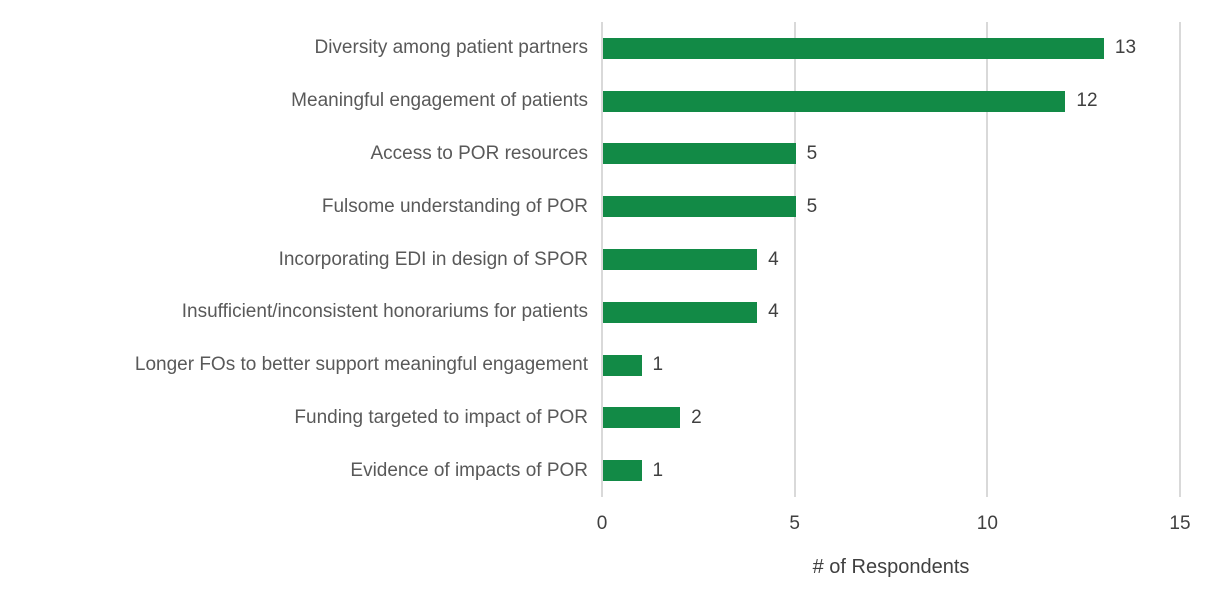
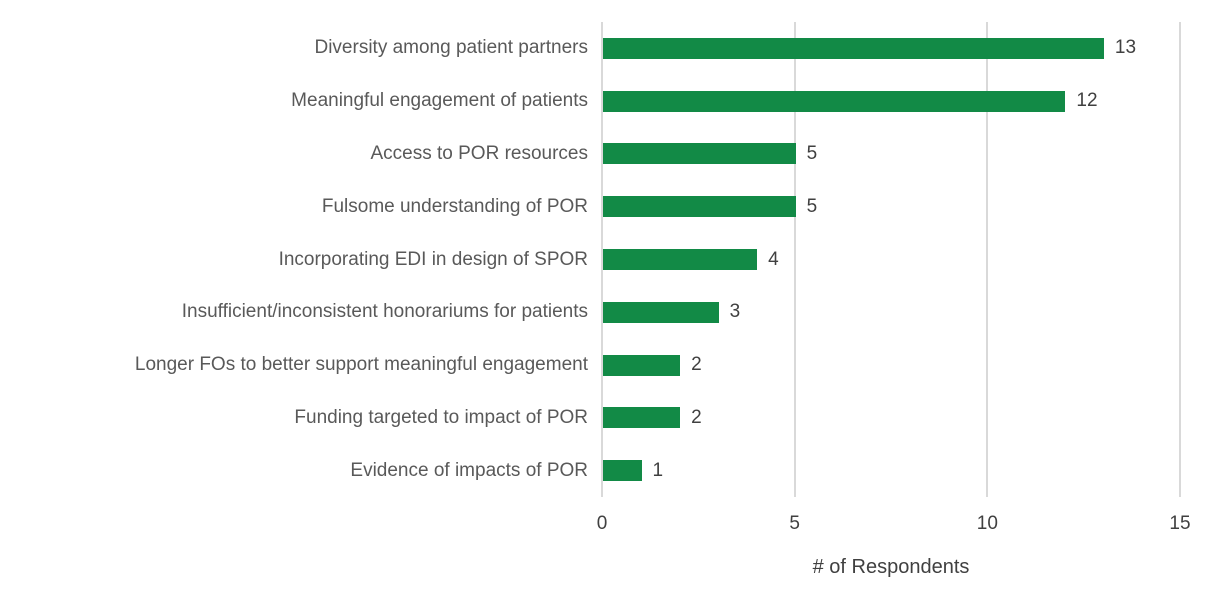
Insufficient/inconsistent honorariums for patients: 4 -> 3
Longer FOs to better support meaningful engagement: 1 -> 2
